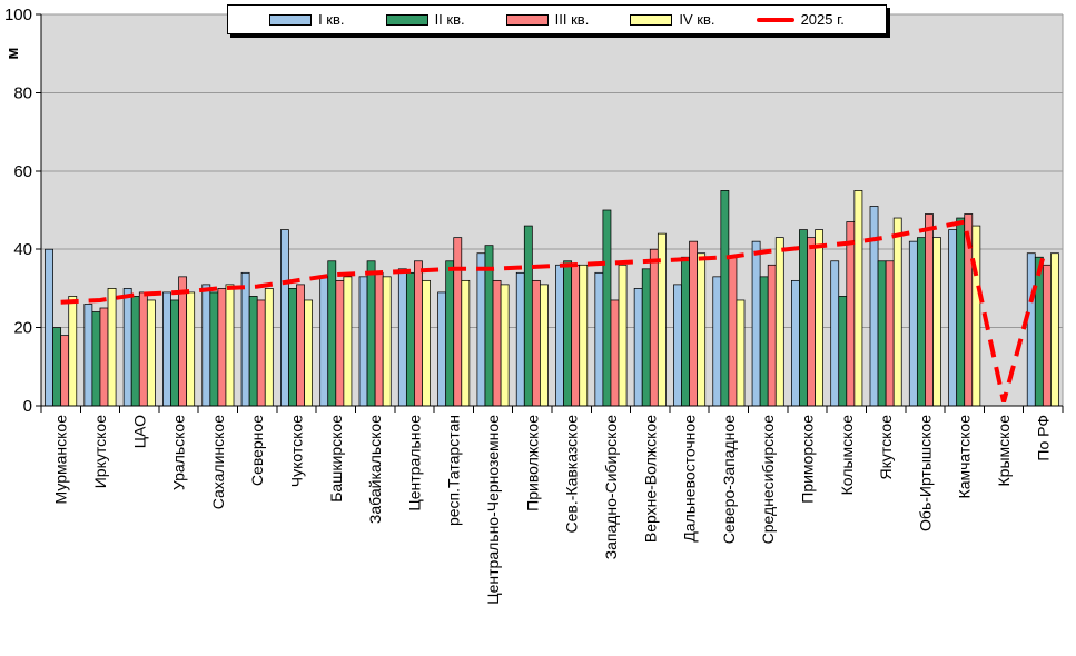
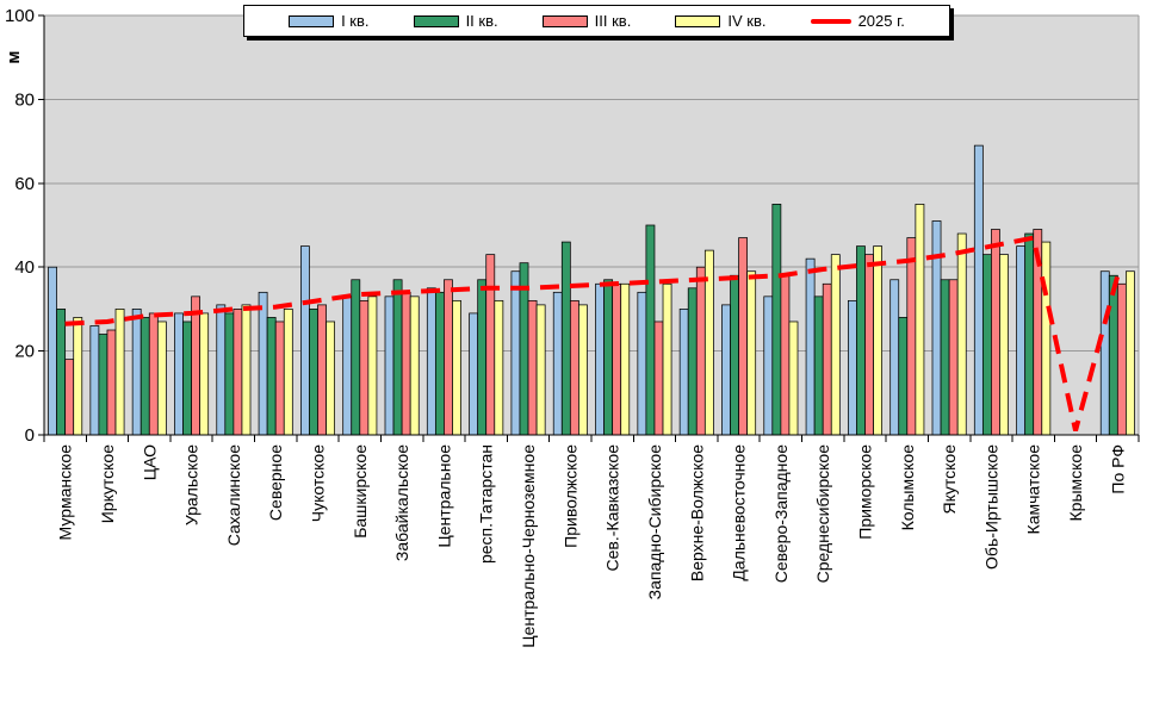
II кв./Мурманское: 20 -> 30
III кв./Дальневосточное: 42 -> 47
I кв./Обь-Иртышское: 42 -> 69
